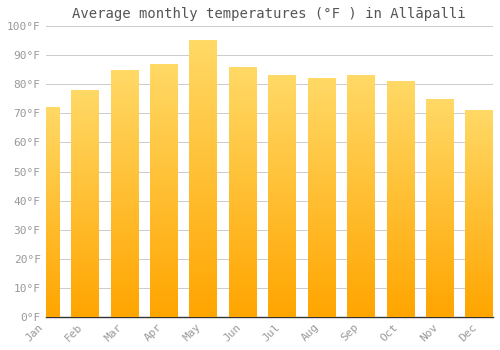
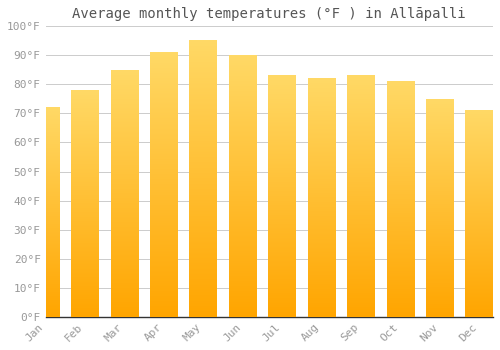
Apr: 87°F -> 91°F
Jun: 86°F -> 90°F
